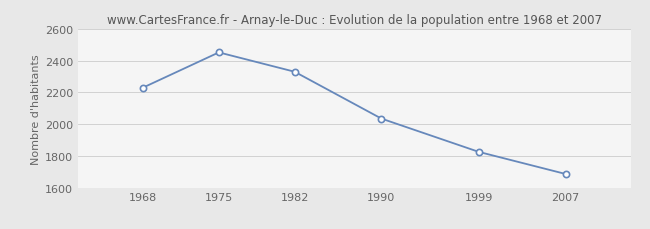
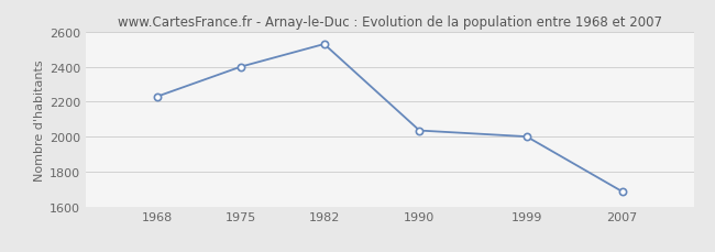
1975: 2450 -> 2400
1982: 2330 -> 2530
1999: 1820 -> 2000
